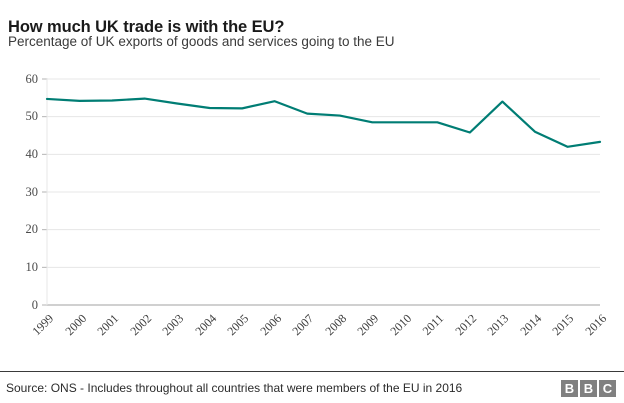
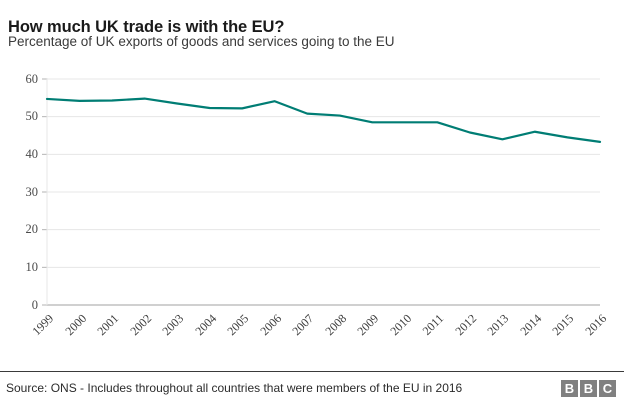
2013: 54 -> 44
2015: 42 -> 44
